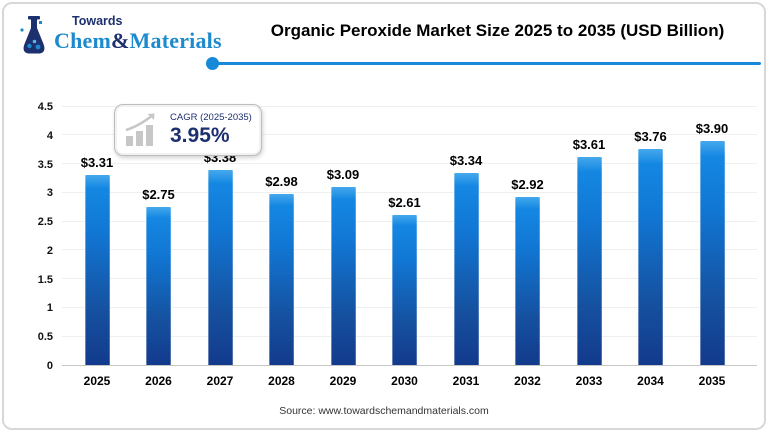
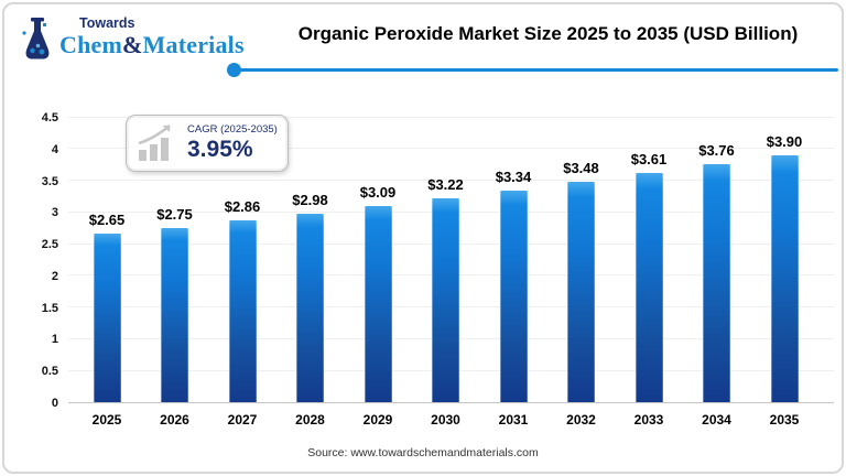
2025: $3.31 -> $2.65
2027: $3.38 -> $2.86
2030: $2.61 -> $3.22
2032: $2.92 -> $3.48
